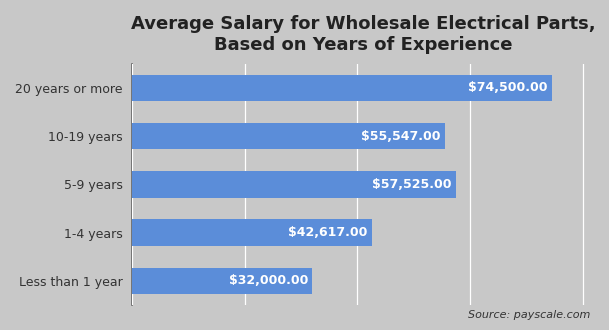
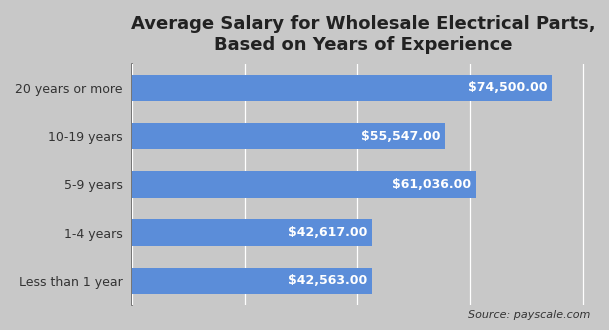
5-9 years: $57,525.00 -> $61,036.00
Less than 1 year: $32,000.00 -> $42,563.00
